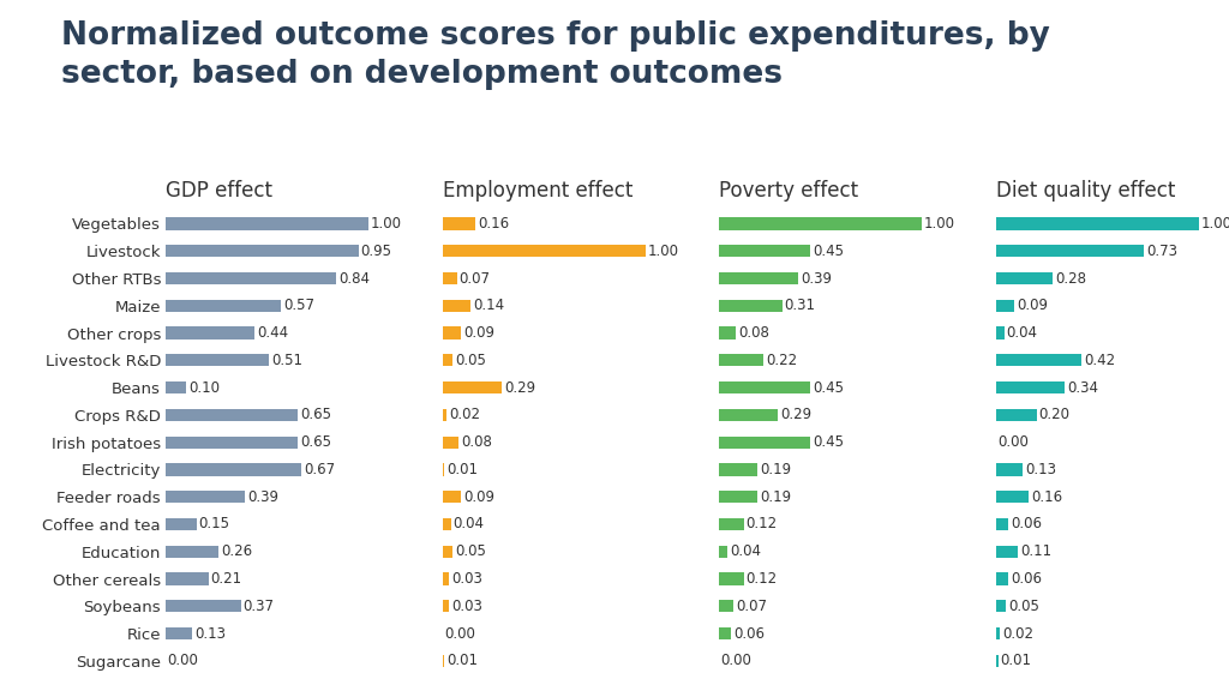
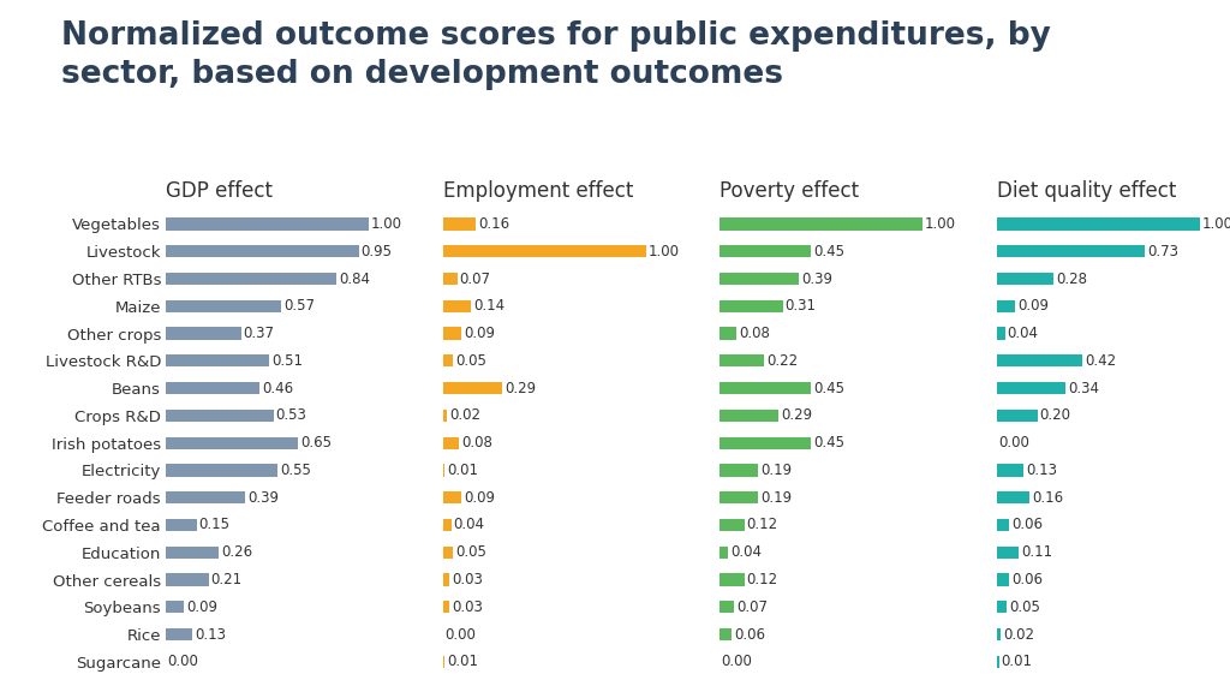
GDP effect/Other crops: 0.44 -> 0.37
GDP effect/Beans: 0.10 -> 0.46
GDP effect/Crops R&D: 0.65 -> 0.53
GDP effect/Electricity: 0.67 -> 0.55
GDP effect/Soybeans: 0.37 -> 0.09
